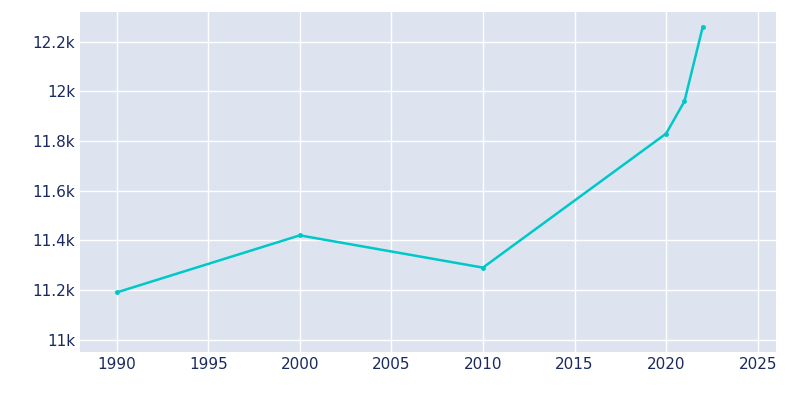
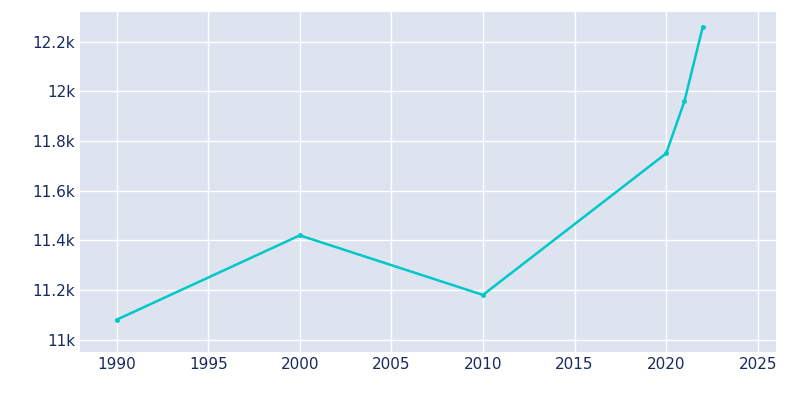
1990: 11.19k -> 11.08k
2010: 11.29k -> 11.18k
2020: 11.83k -> 11.75k
